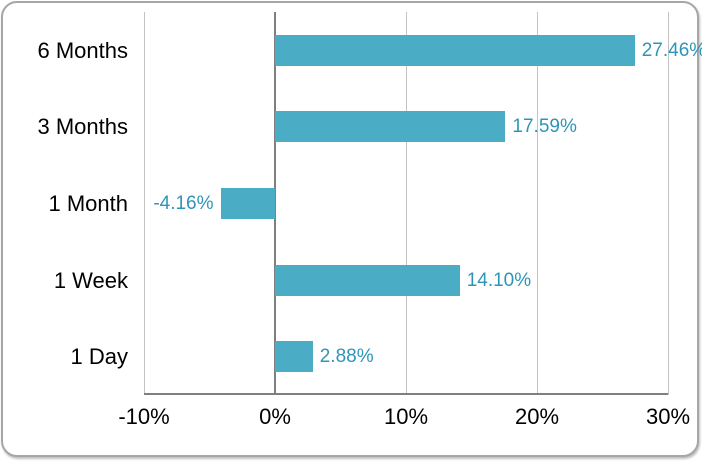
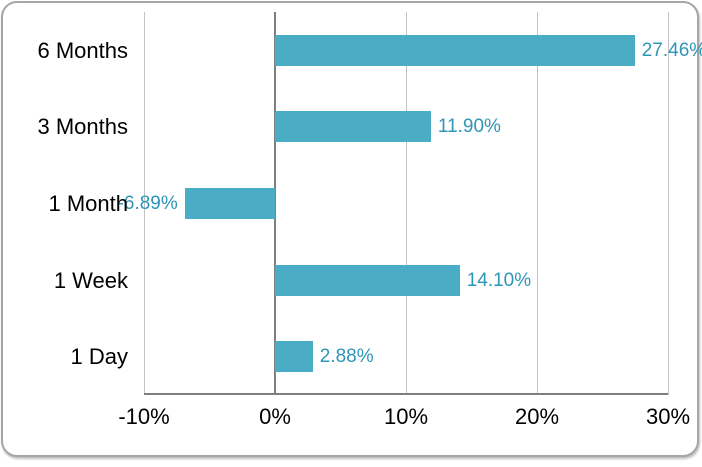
3 Months: 17.59% -> 11.90%
1 Month: -4.16% -> -6.89%
